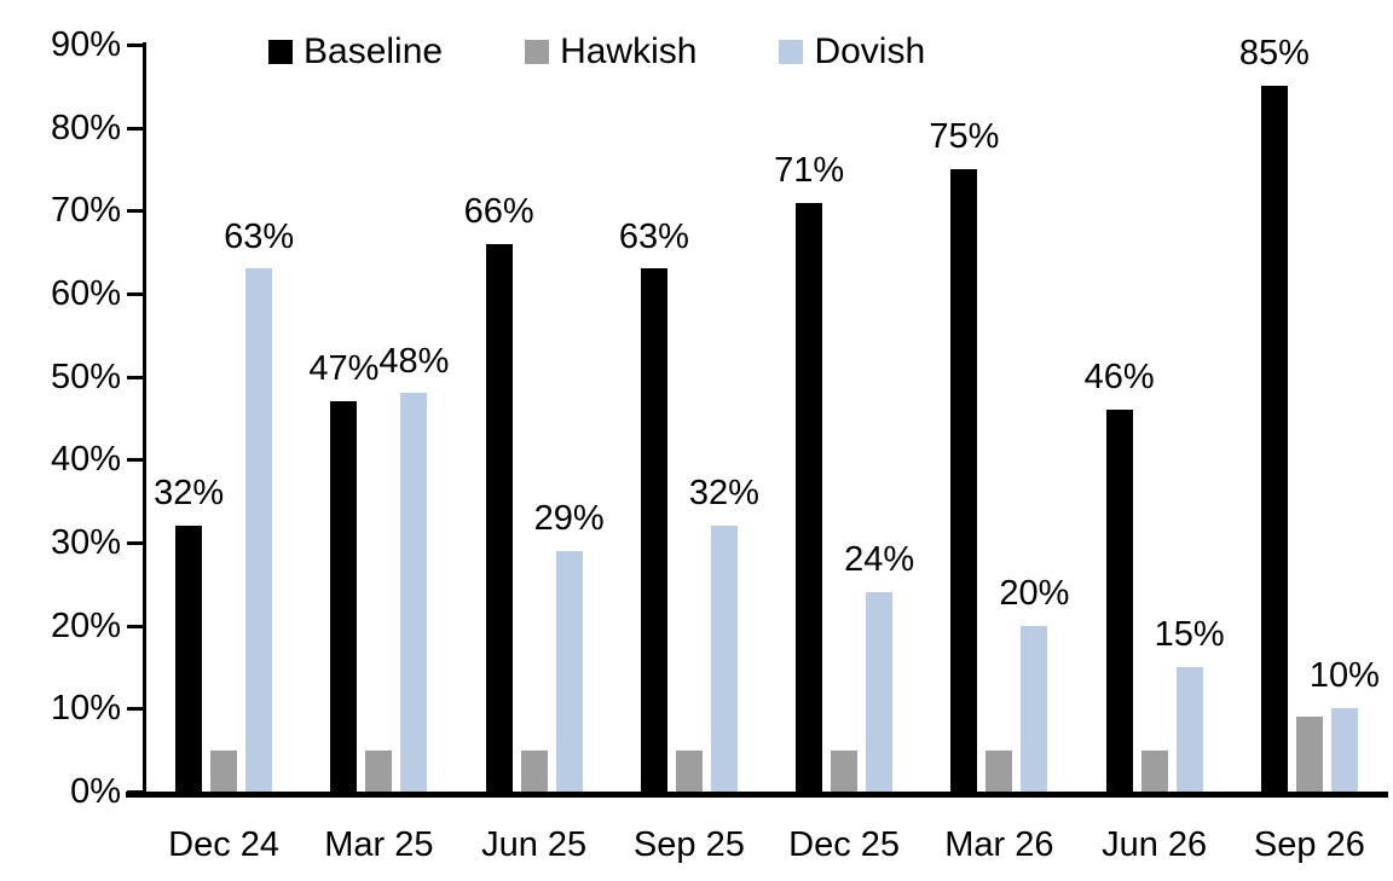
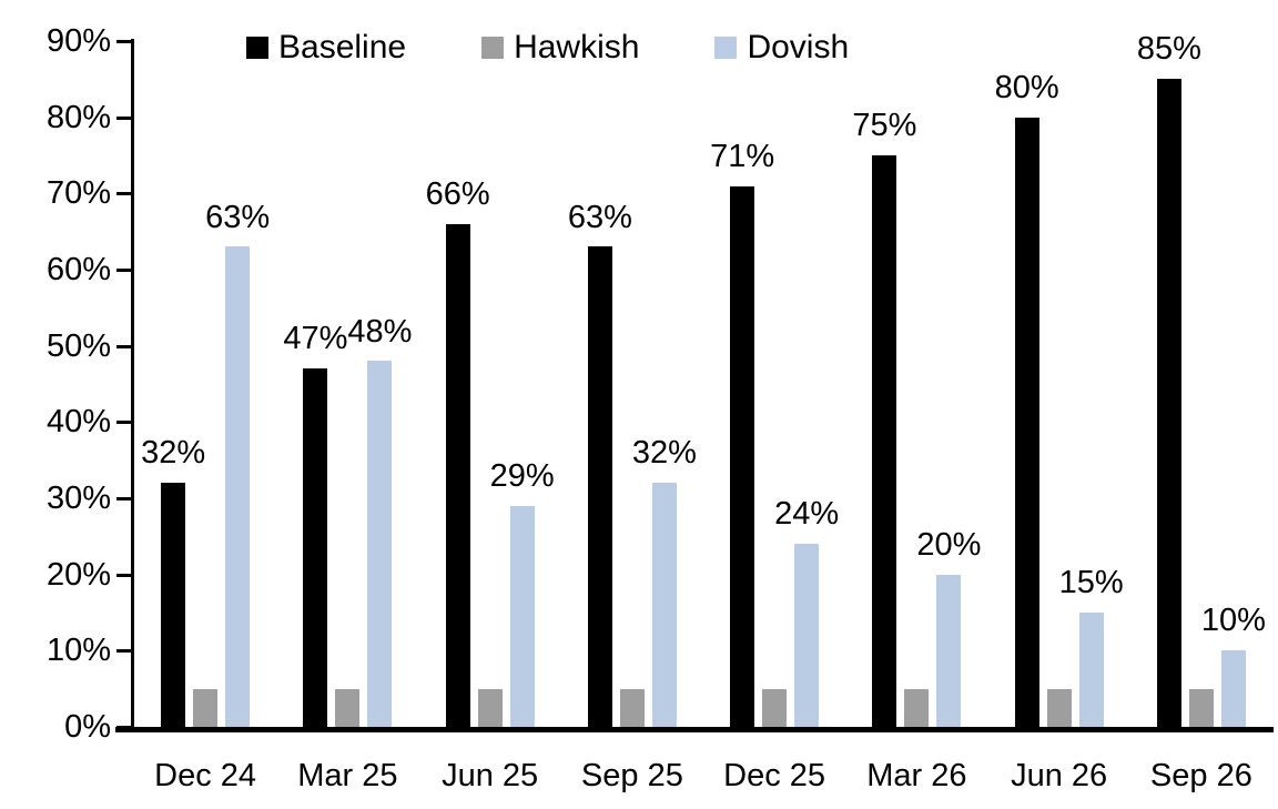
Baseline/Jun 26: 46% -> 80%
Hawkish/Sep 26: 9% -> 5%
